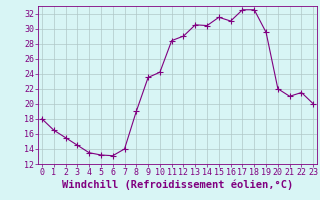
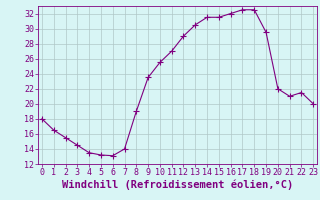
10: 24.2 -> 25.5
11: 28.4 -> 27.0
14: 30.4 -> 31.5
16: 31.0 -> 32.0
